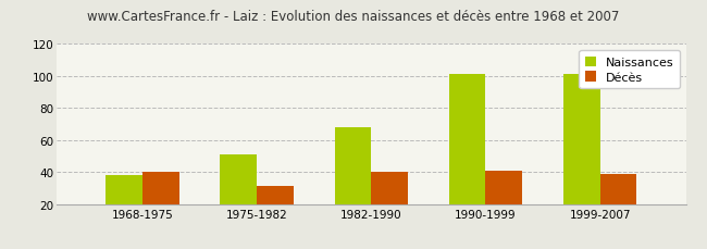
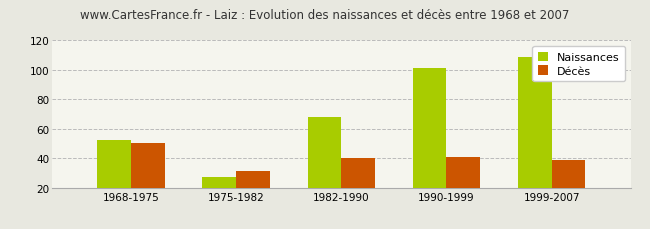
Naissances/1968-1975: 38 -> 52
Décès/1968-1975: 40 -> 50
Naissances/1975-1982: 51 -> 27
Naissances/1999-2007: 101 -> 109
